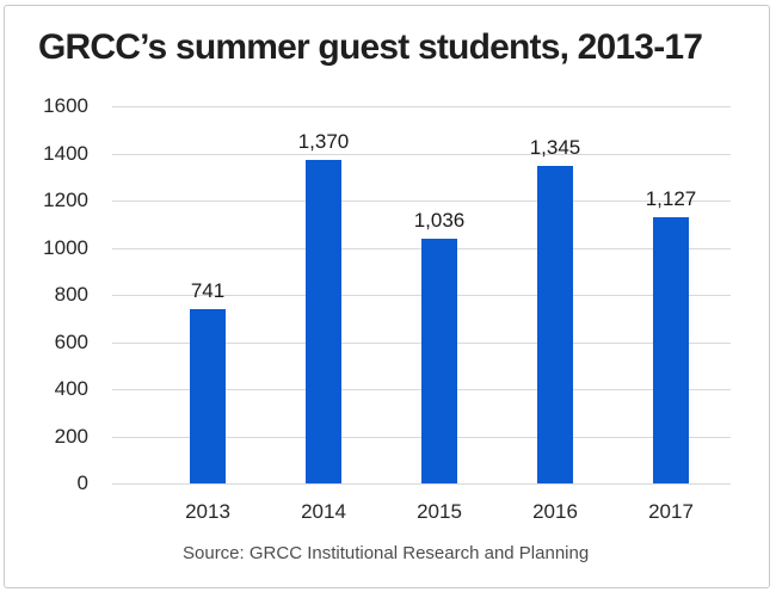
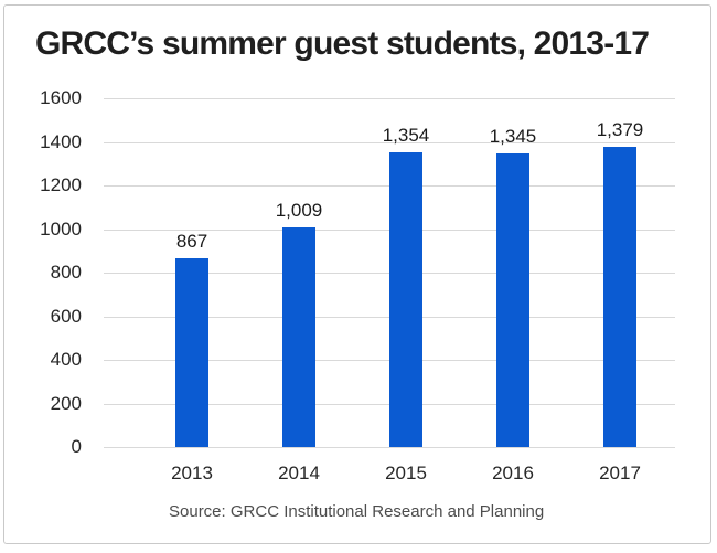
2013: 741 -> 867
2014: 1,370 -> 1,009
2015: 1,036 -> 1,354
2017: 1,127 -> 1,379
